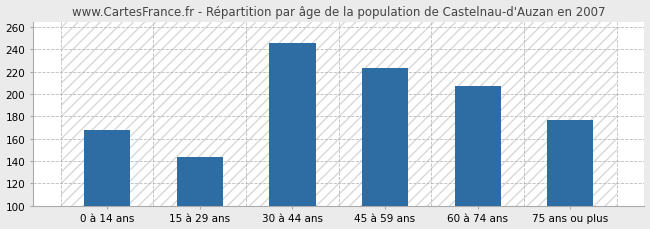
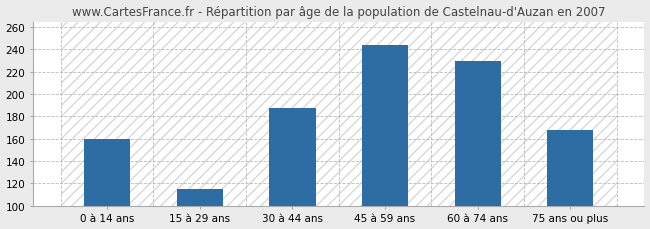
0 à 14 ans: 168 -> 160
15 à 29 ans: 144 -> 115
30 à 44 ans: 246 -> 188
45 à 59 ans: 223 -> 244
60 à 74 ans: 207 -> 230
75 ans ou plus: 177 -> 168
